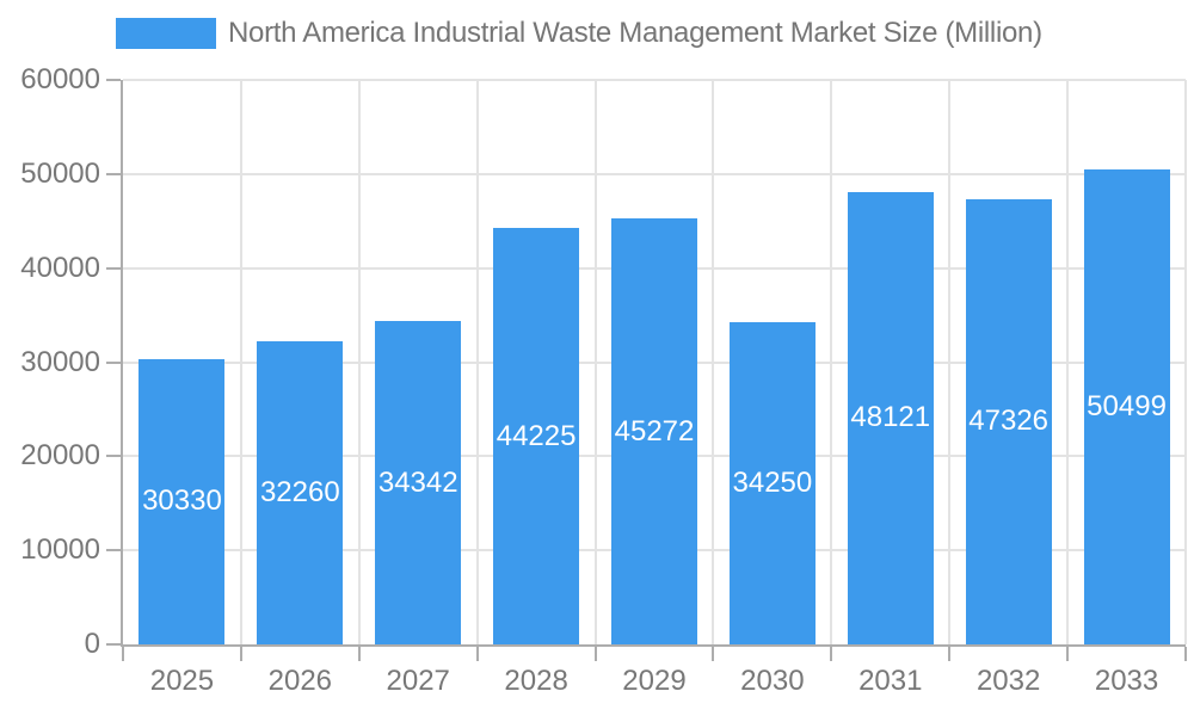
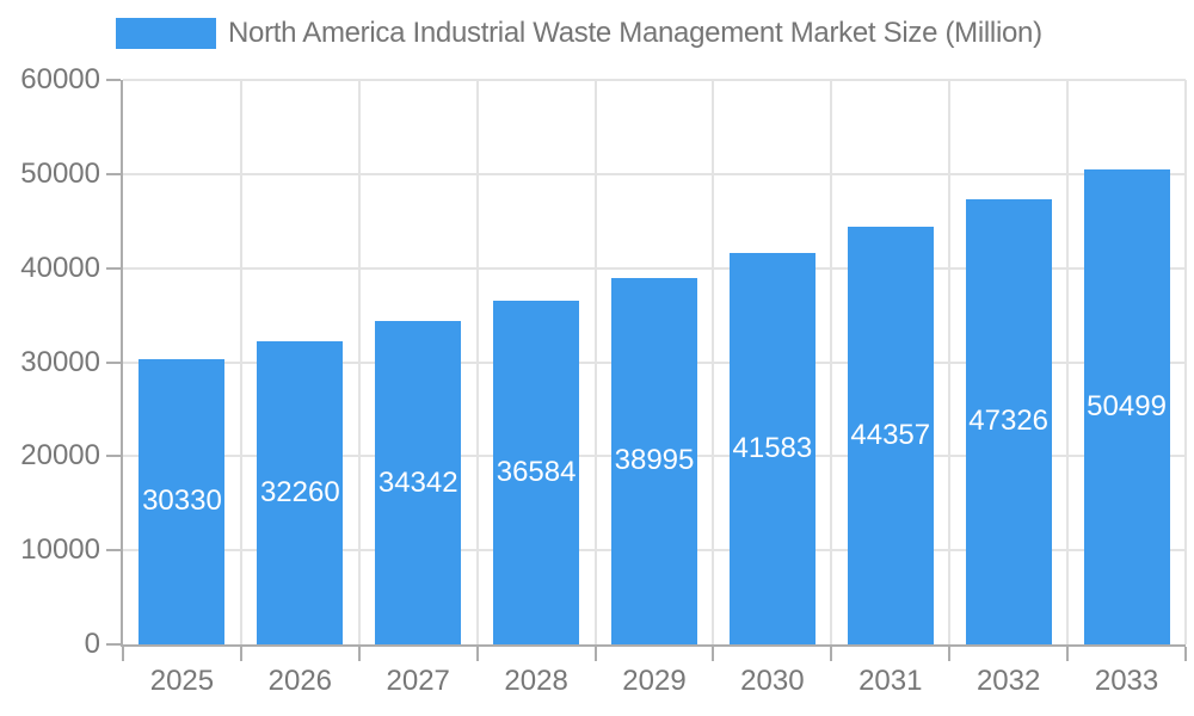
2028: 44225 -> 36584
2029: 45272 -> 38995
2030: 34250 -> 41583
2031: 48121 -> 44357
